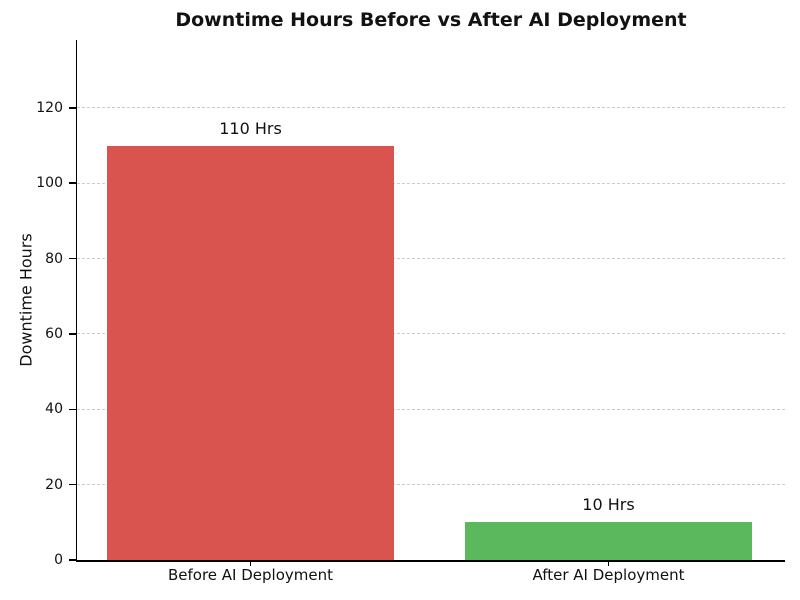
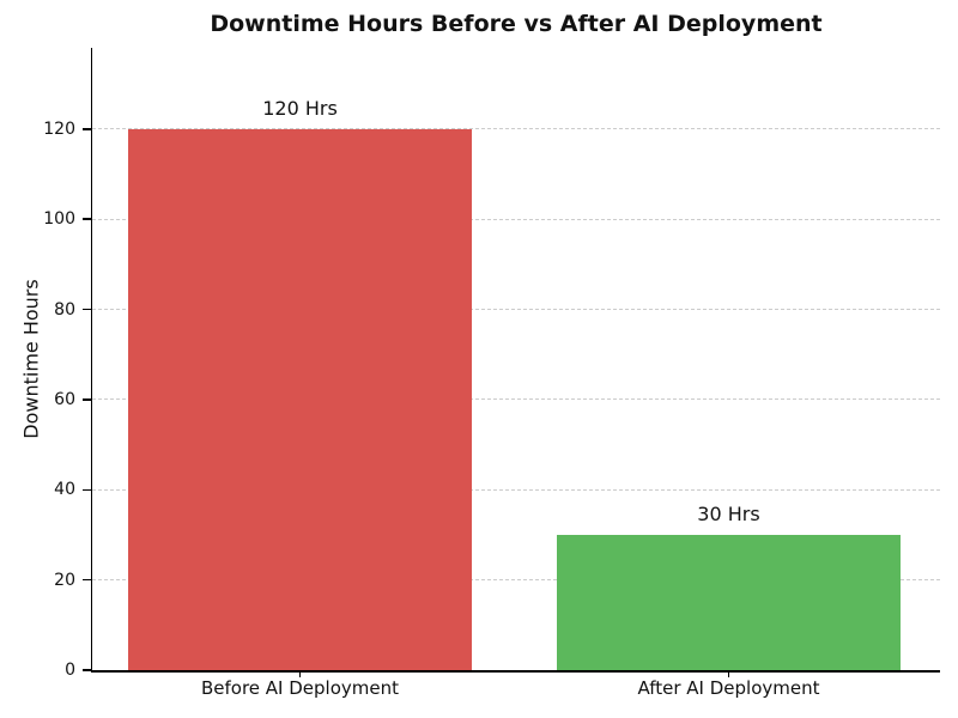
Before AI Deployment: 110 -> 120
After AI Deployment: 10 -> 30
